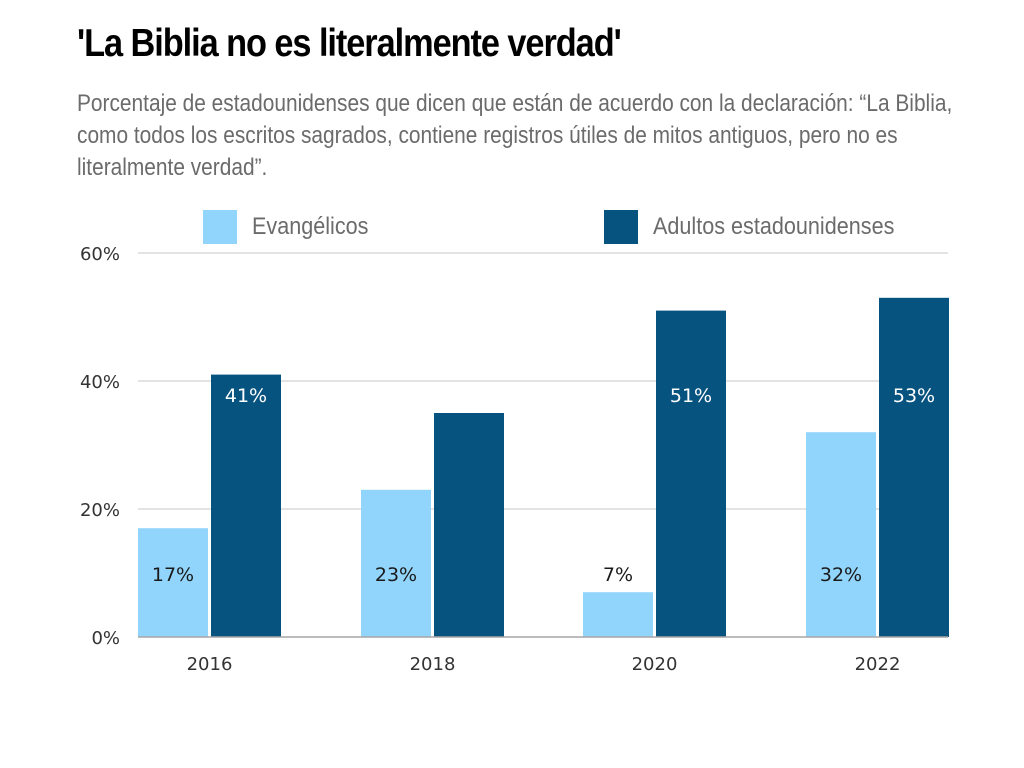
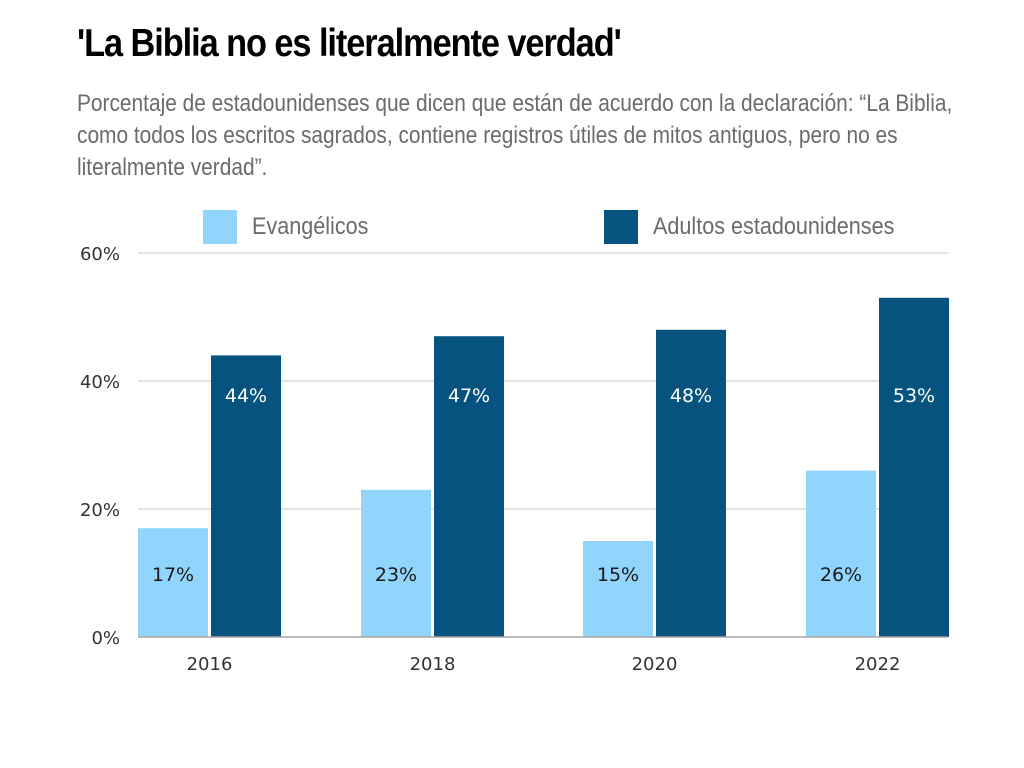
Adultos estadounidenses/2016: 41% -> 44%
Adultos estadounidenses/2018: 35% -> 47%
Evangélicos/2020: 7% -> 15%
Adultos estadounidenses/2020: 51% -> 48%
Evangélicos/2022: 32% -> 26%
